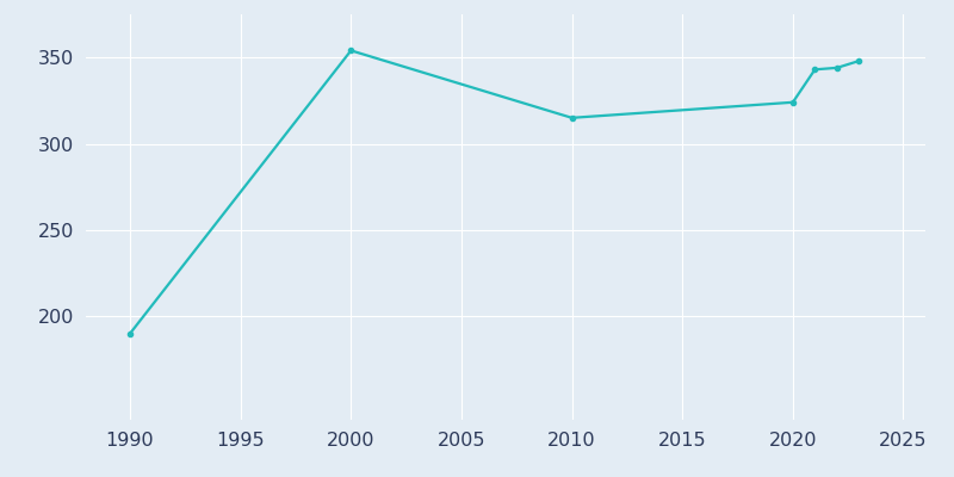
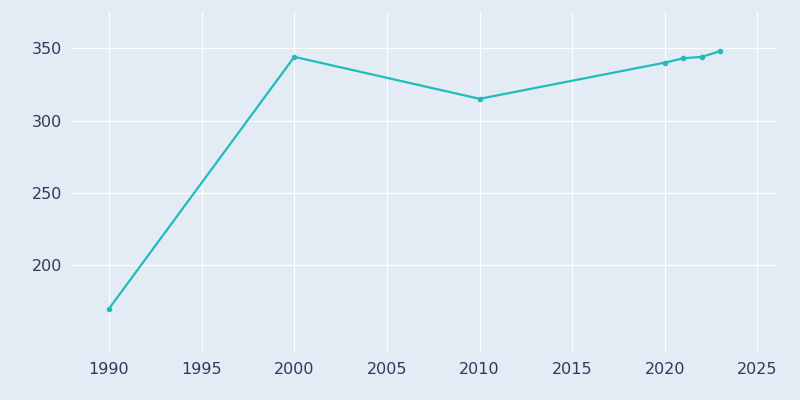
1990: 190 -> 170
2000: 354 -> 344
2020: 324 -> 340
